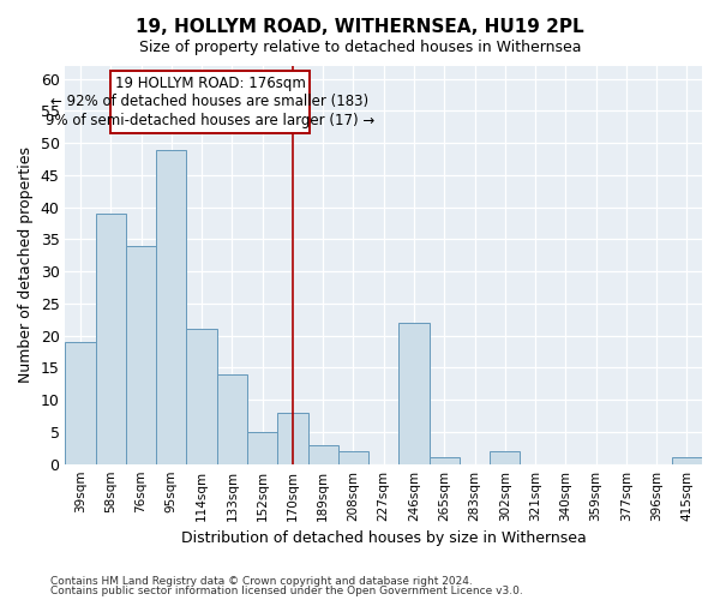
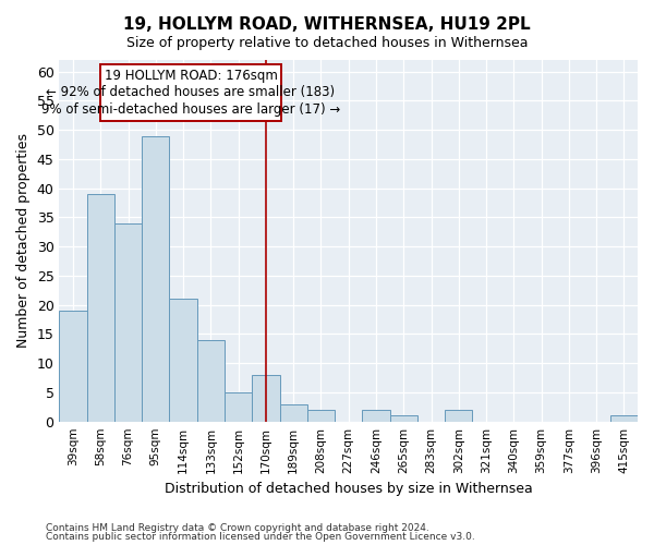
246sqm: 22 -> 2
